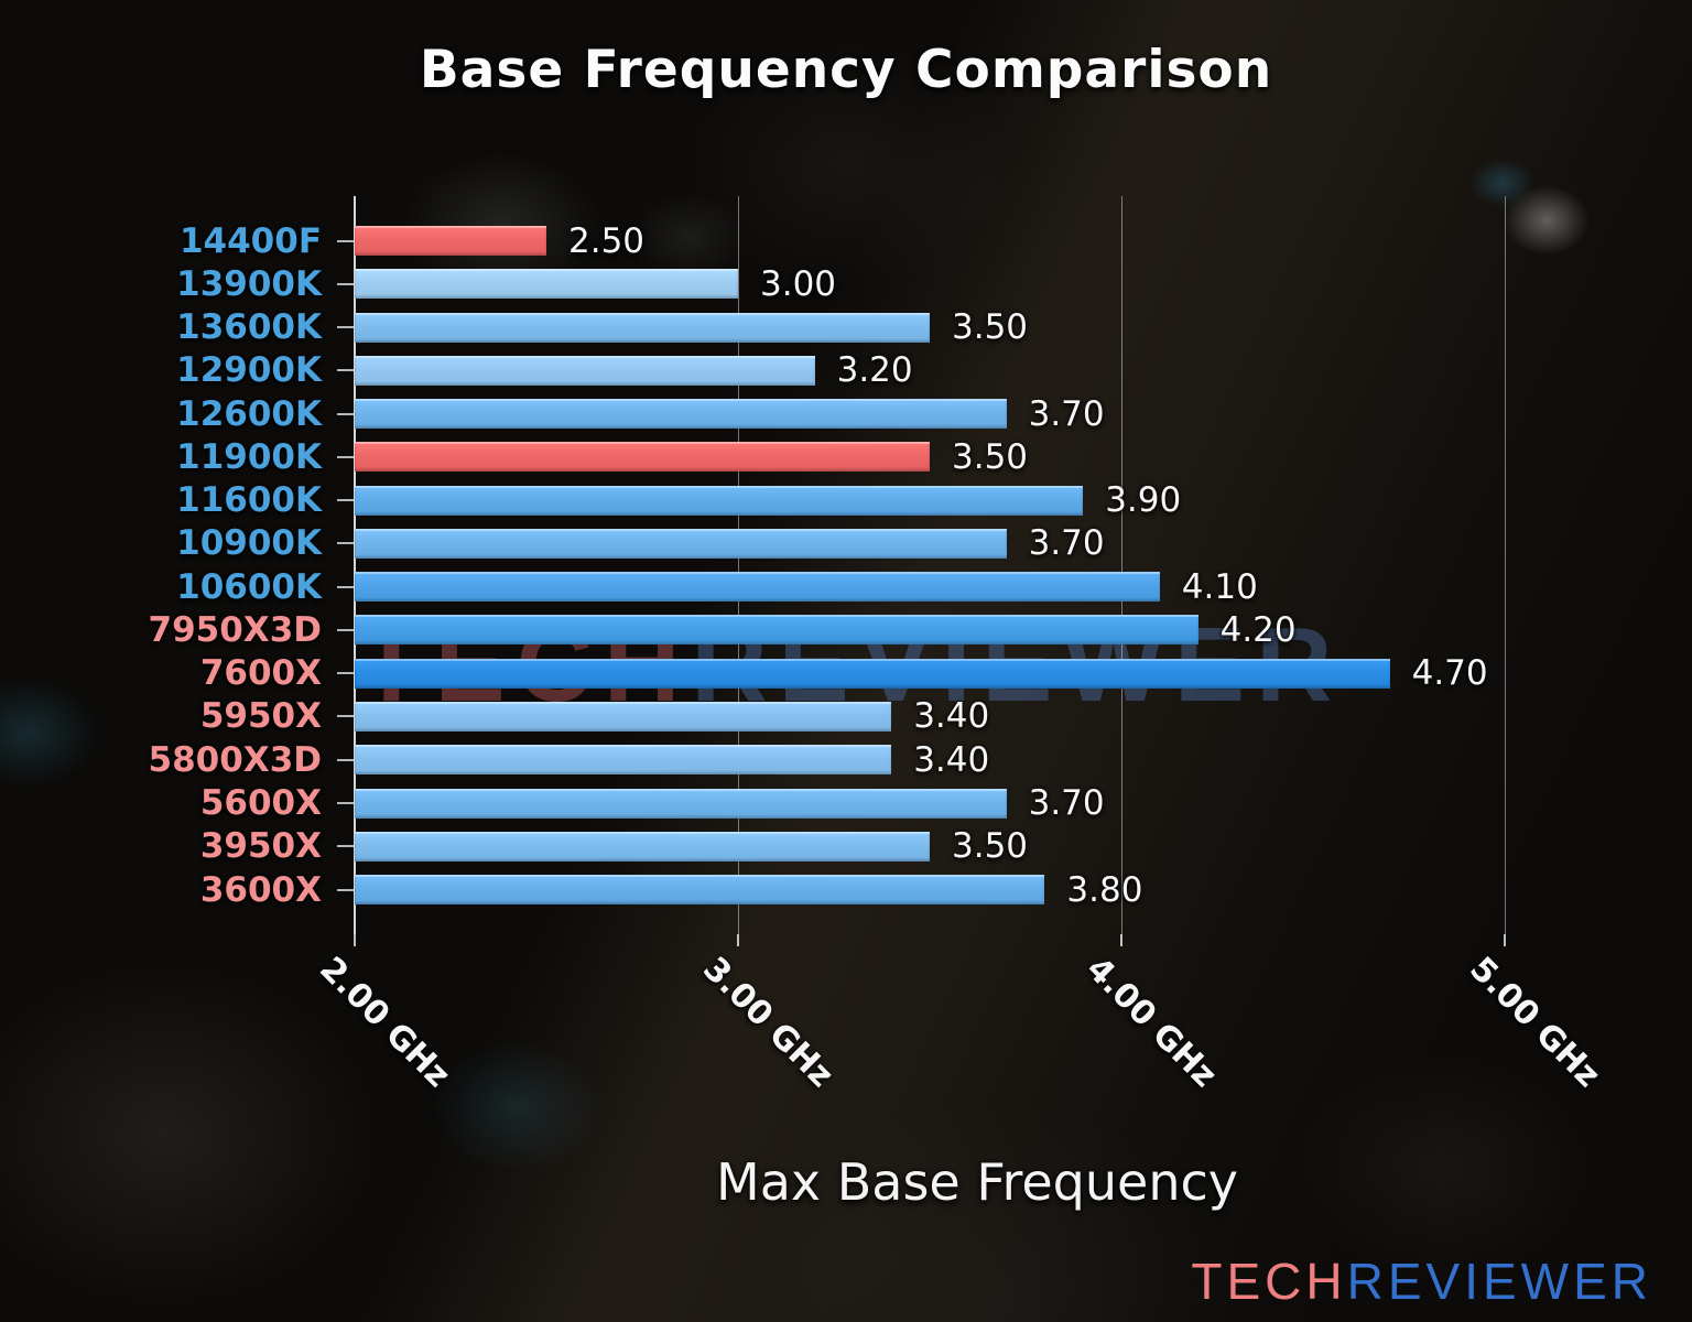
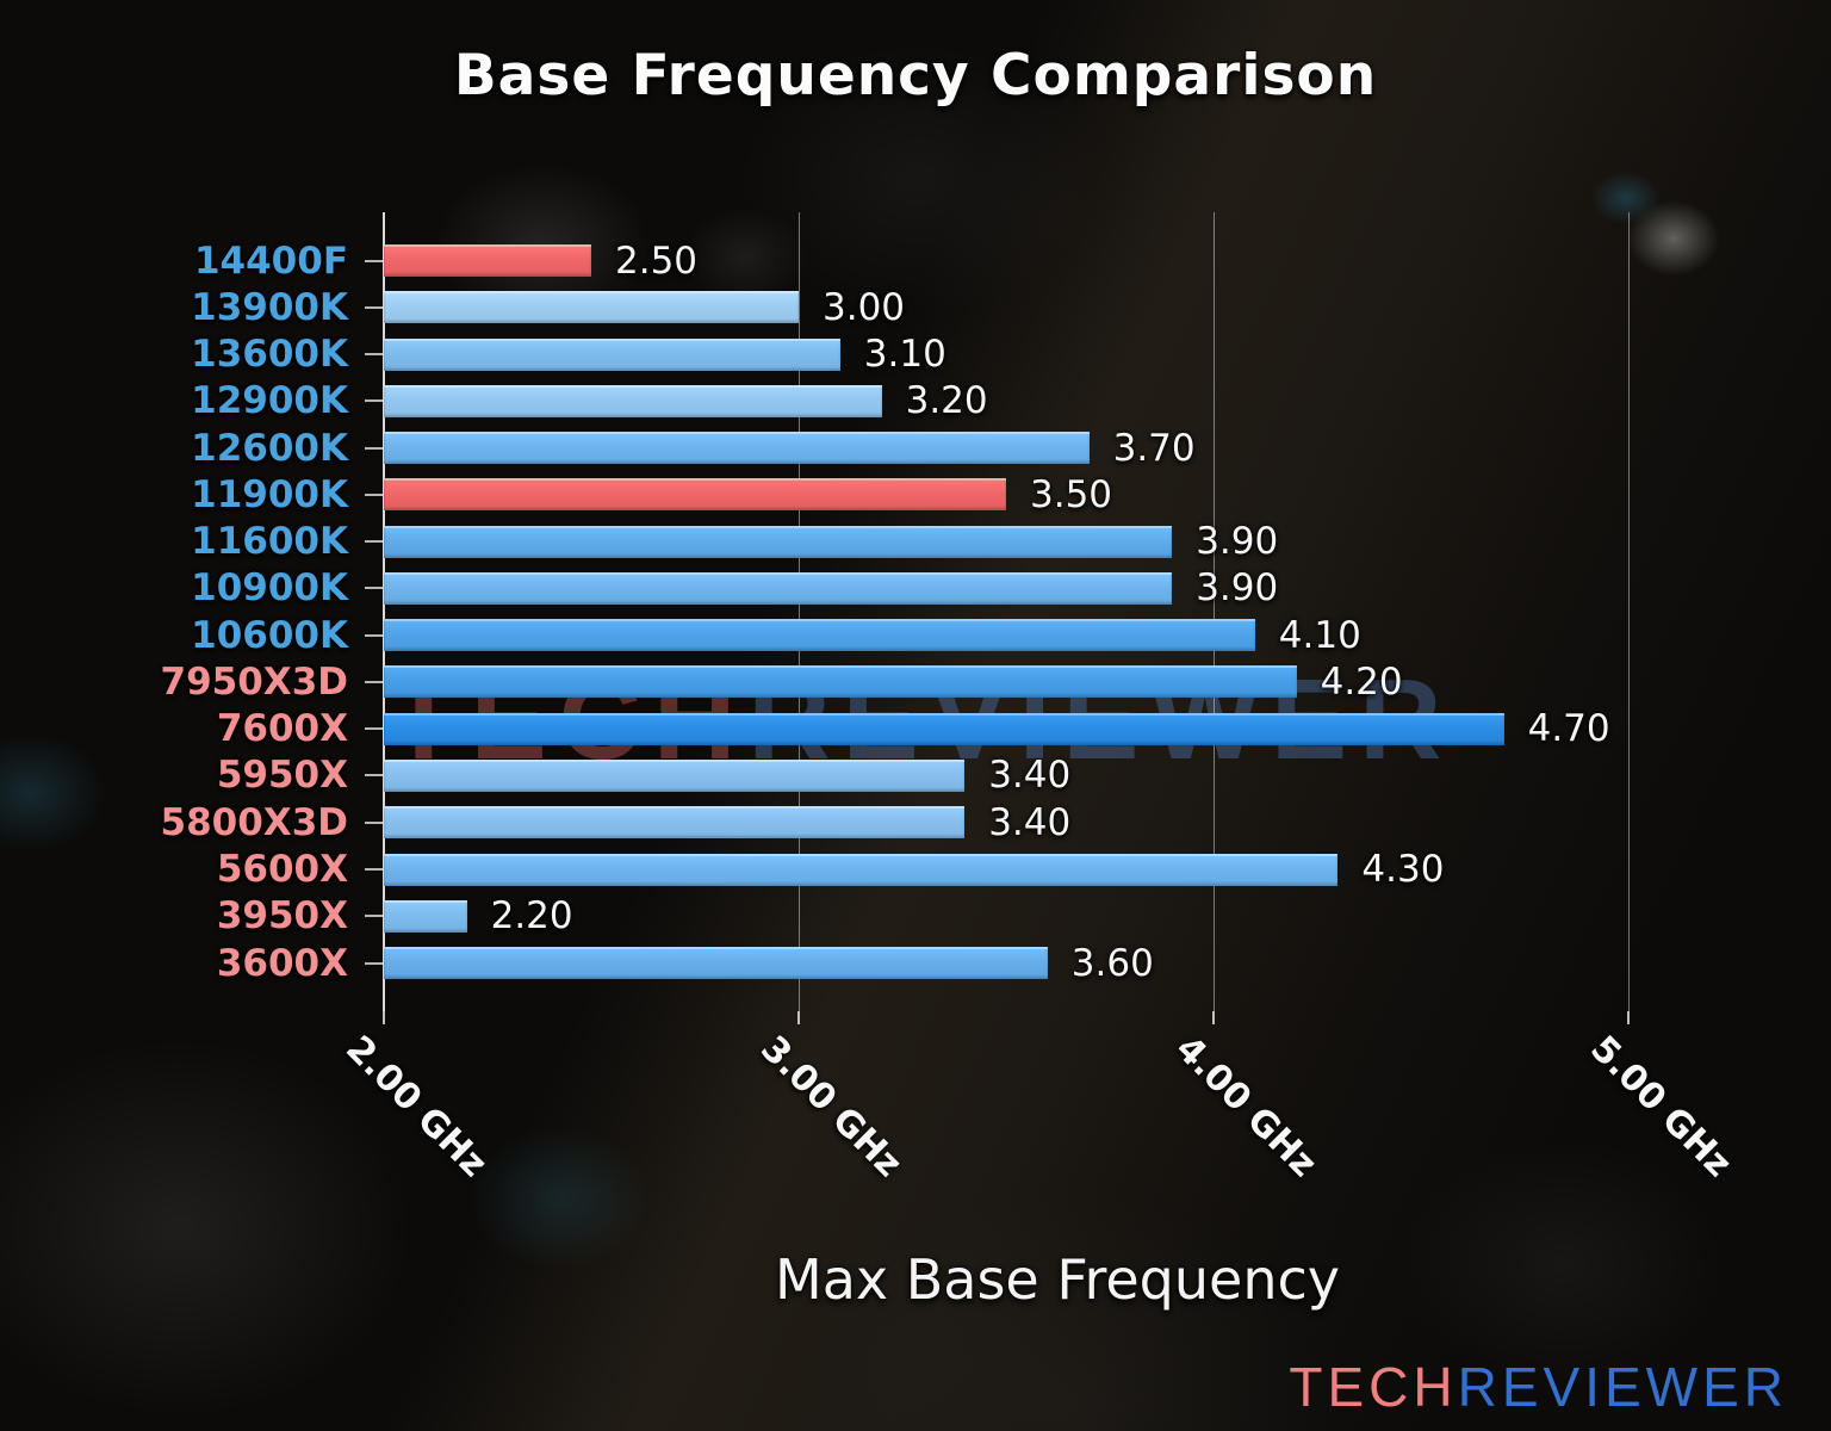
13600K: 3.50 -> 3.10
10900K: 3.70 -> 3.90
5600X: 3.70 -> 4.30
3950X: 3.50 -> 2.20
3600X: 3.80 -> 3.60
